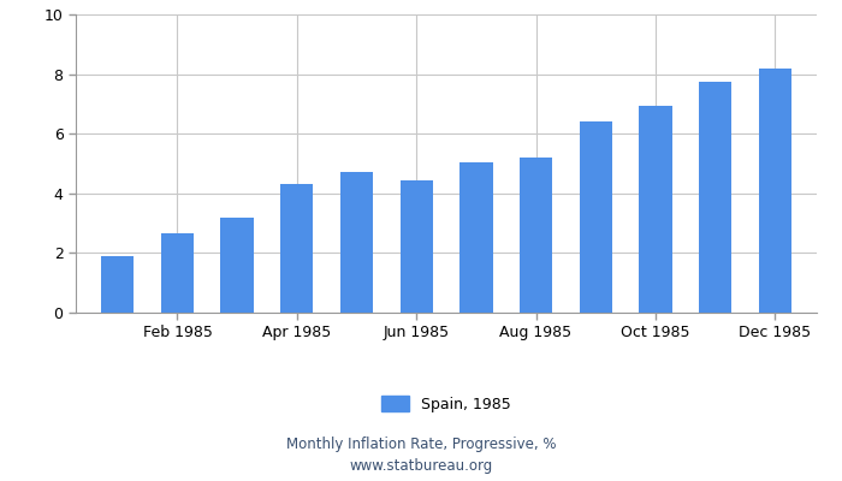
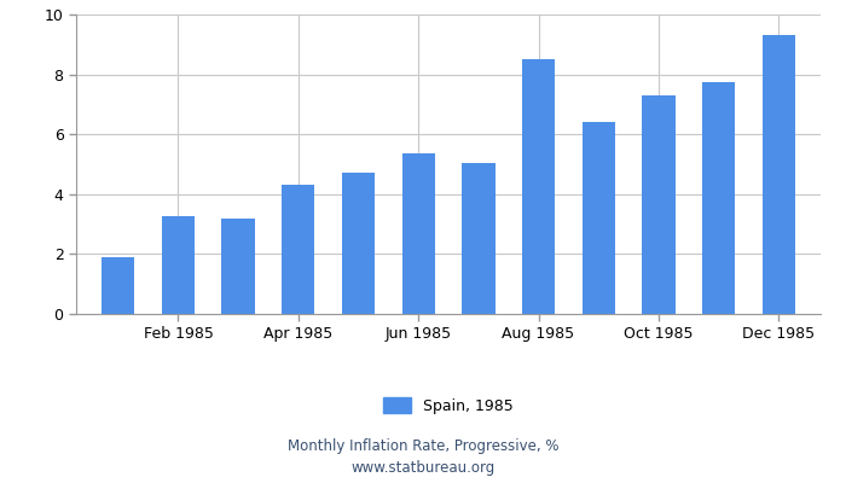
Feb 1985: 2.65 -> 3.25
Jun 1985: 4.45 -> 5.35
Aug 1985: 5.20 -> 8.50
Oct 1985: 6.95 -> 7.30
Dec 1985: 8.20 -> 9.30
